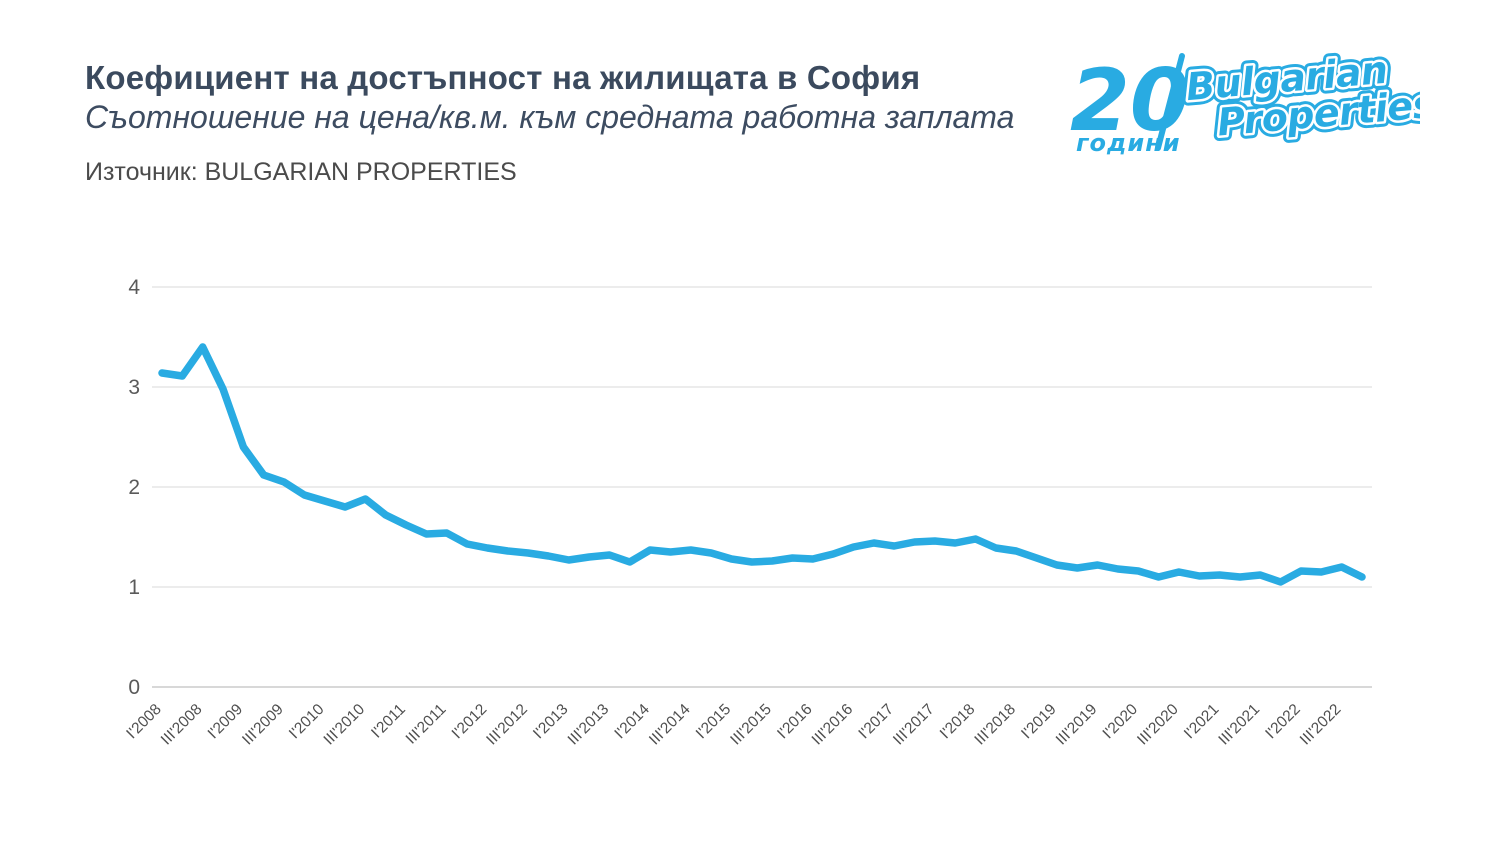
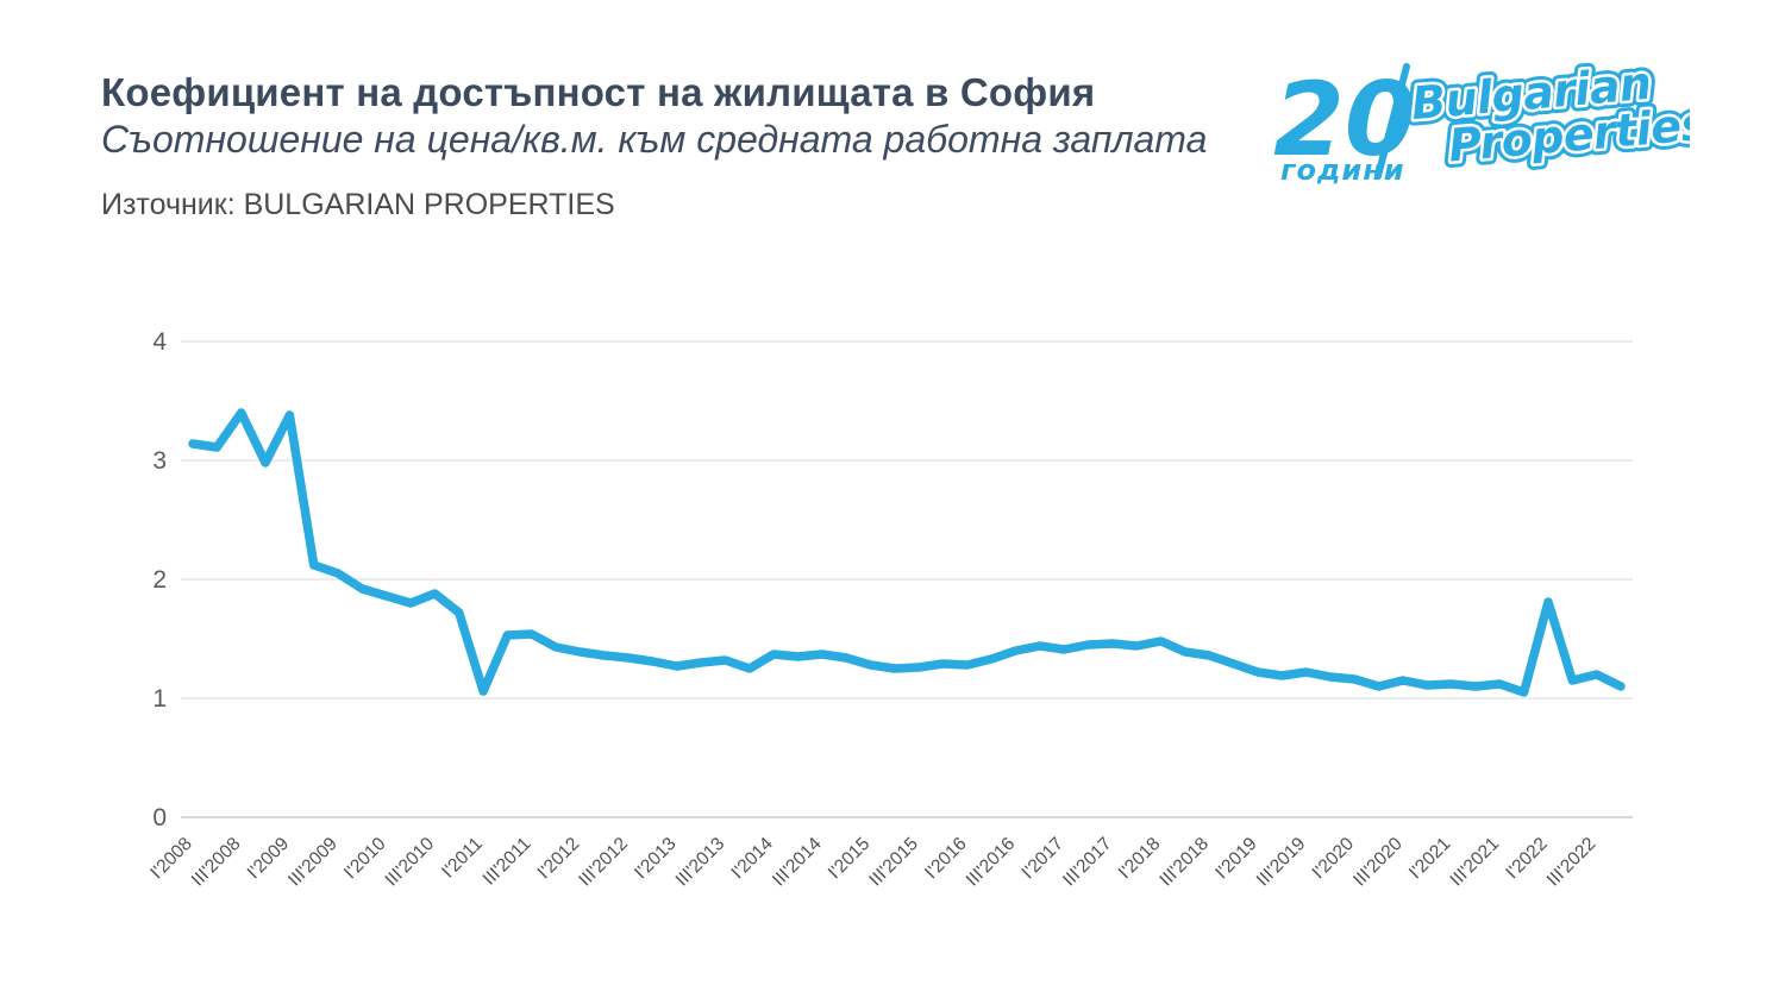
I'2009: 2.40 -> 3.38
I'2011: 1.62 -> 1.06
I'2022: 1.16 -> 1.81
